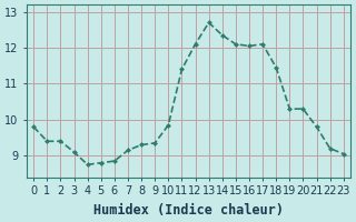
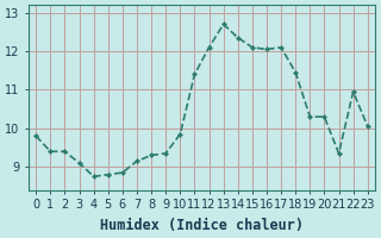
21: 9.80 -> 9.35
22: 9.20 -> 10.95
23: 9.05 -> 10.05
